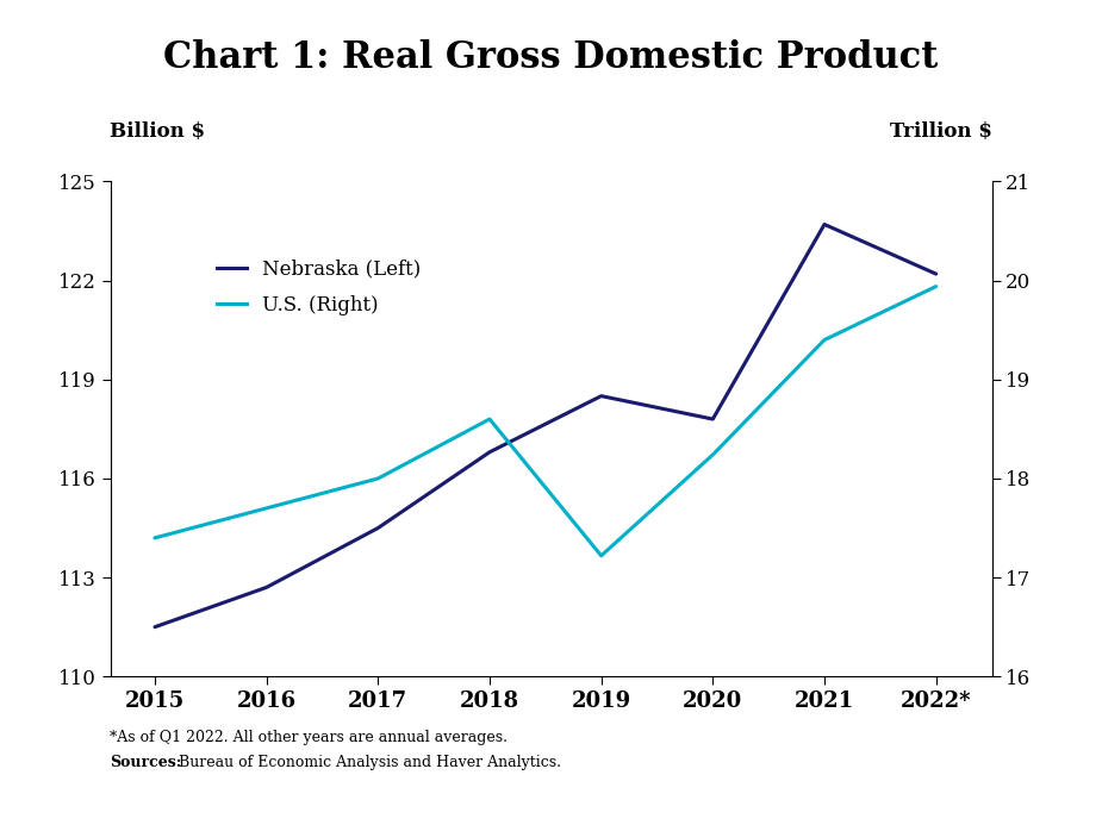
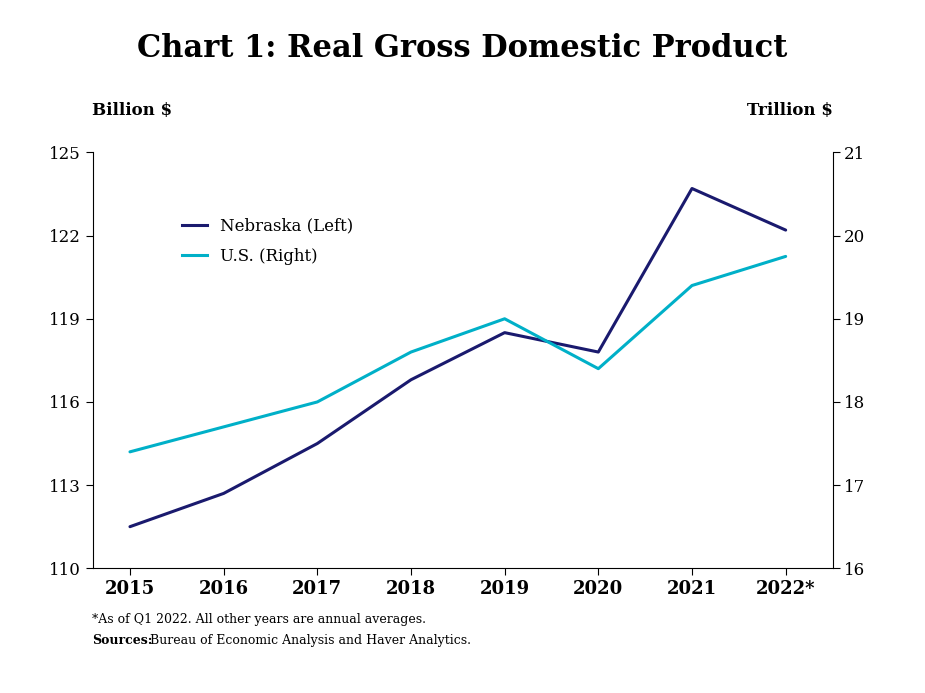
U.S. (Right)/2019: 17.22 -> 19.00
U.S. (Right)/2020: 18.24 -> 18.40
U.S. (Right)/2022*: 19.94 -> 19.75
